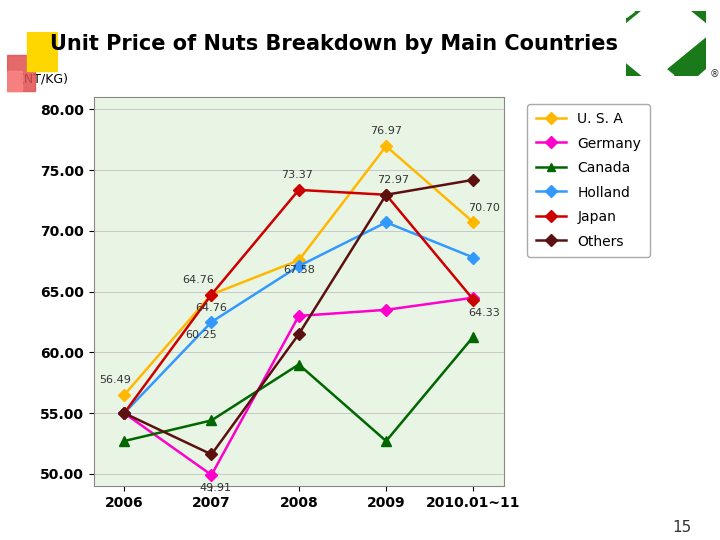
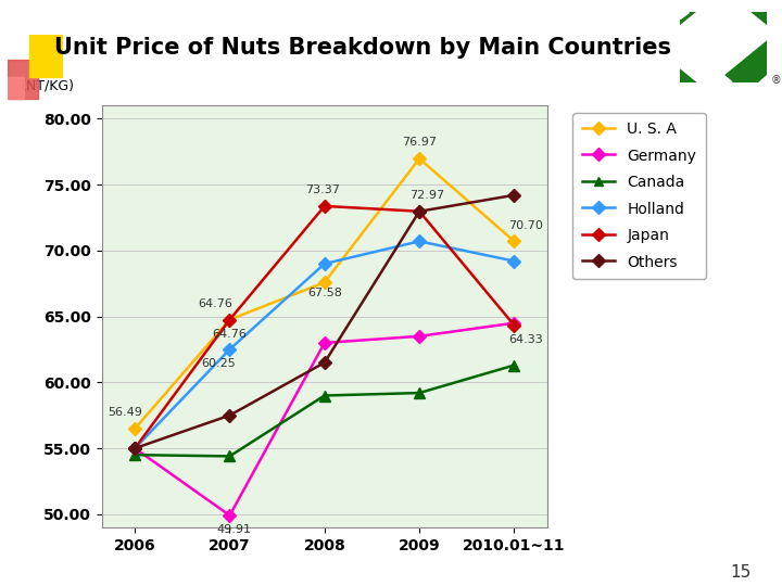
Canada/2006: 52.7 -> 54.5
Others/2007: 51.6 -> 57.5
Holland/2008: 67.1 -> 69.0
Canada/2009: 52.7 -> 59.2
Holland/2010.01~11: 67.8 -> 69.2
